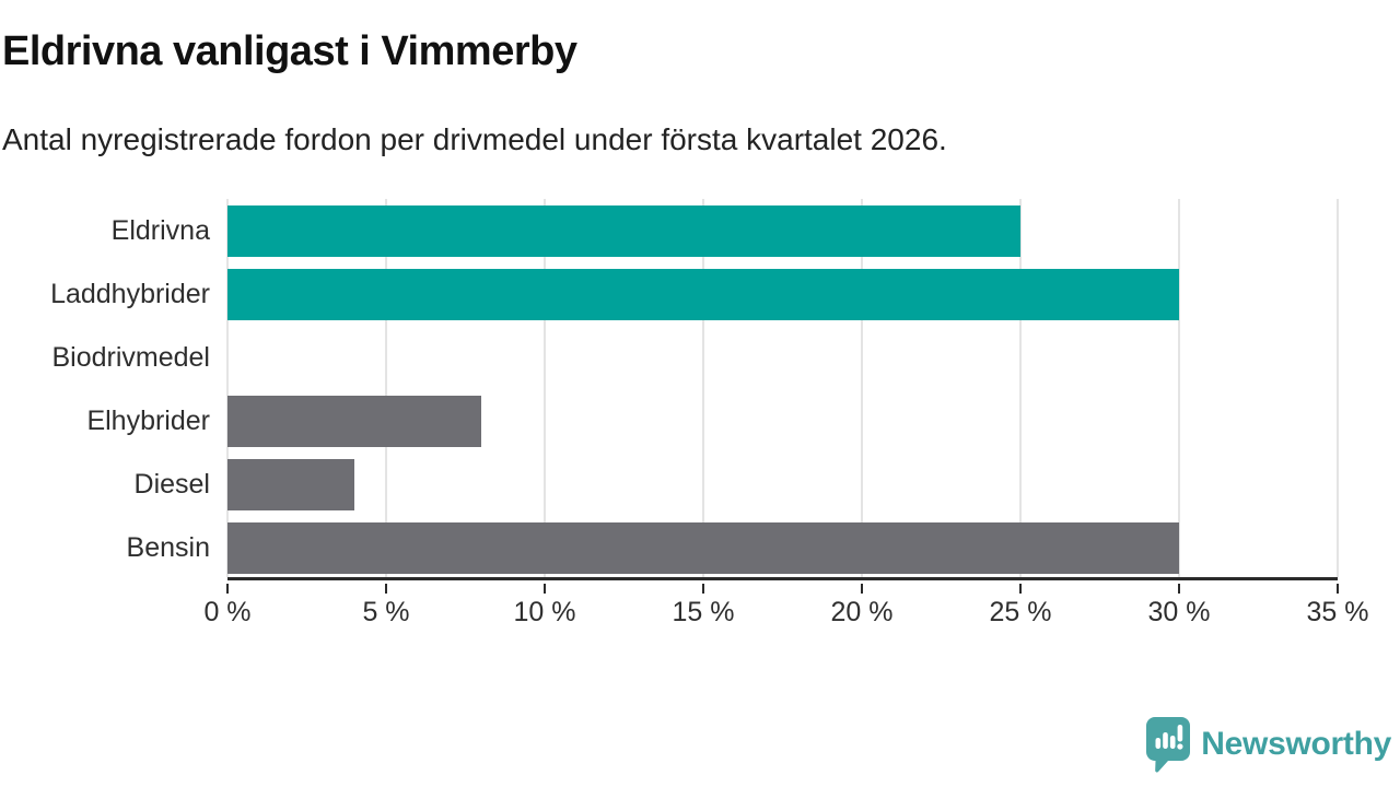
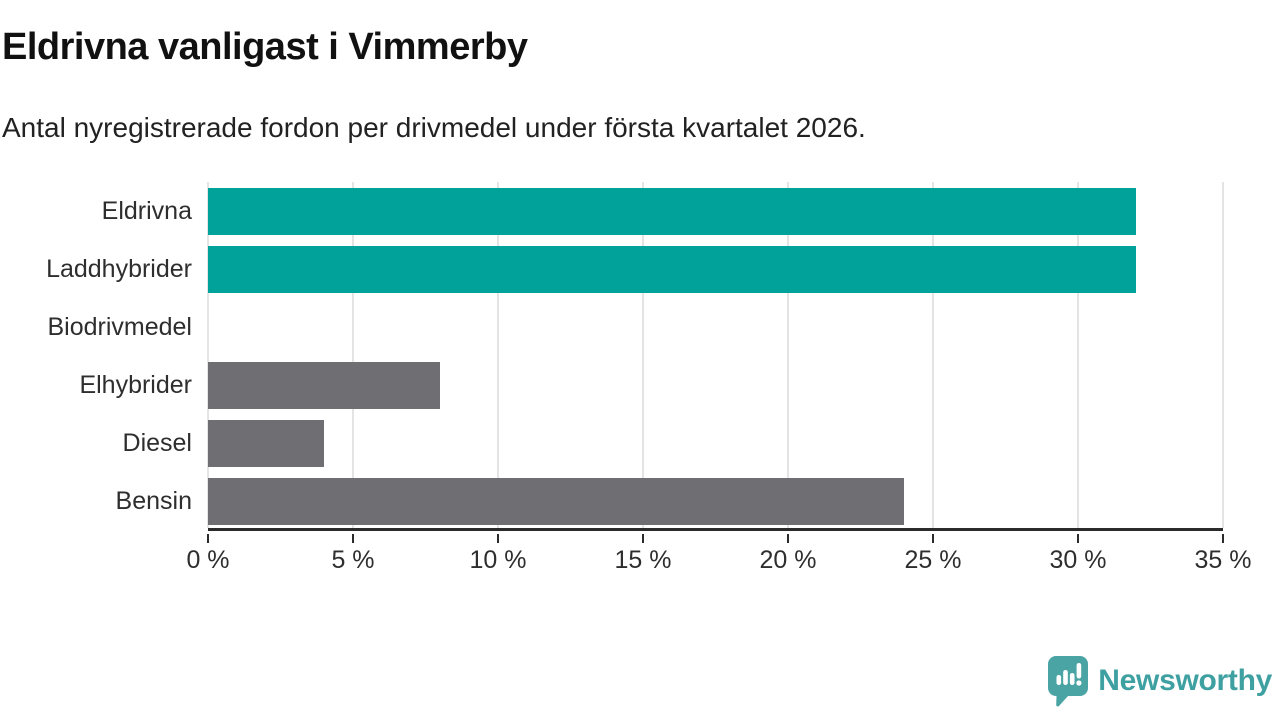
Eldrivna: 25% -> 32%
Laddhybrider: 30% -> 32%
Bensin: 30% -> 24%
